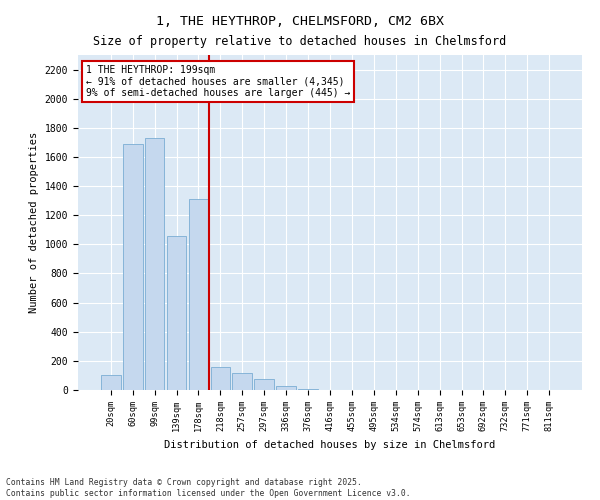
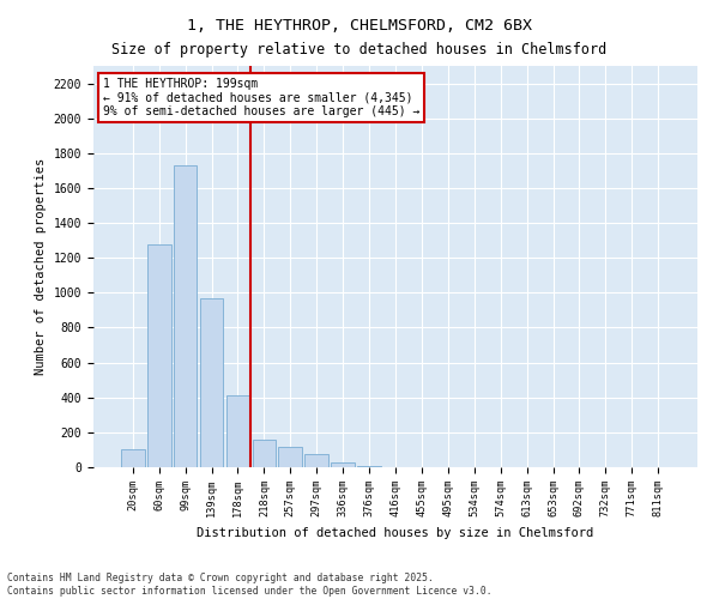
60sqm: 1690 -> 1280
139sqm: 1060 -> 970
178sqm: 1310 -> 410
